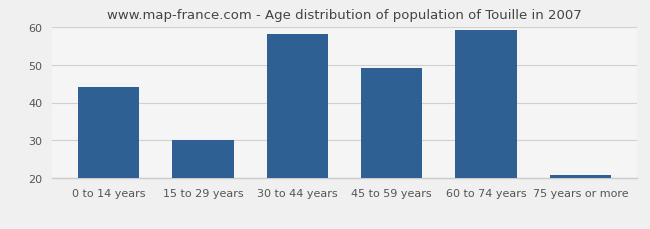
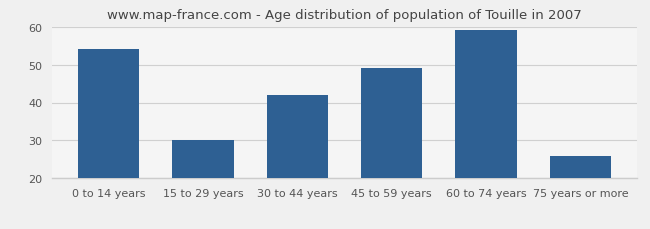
0 to 14 years: 44 -> 54
30 to 44 years: 58 -> 42
75 years or more: 21 -> 26
